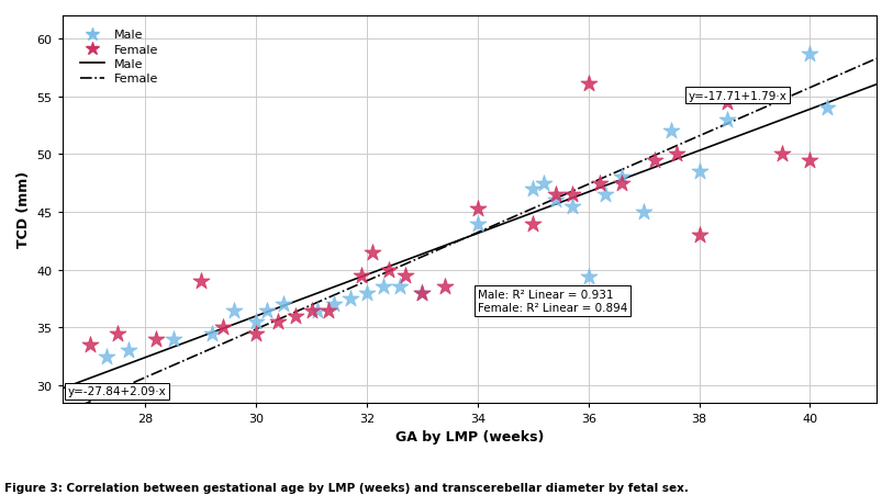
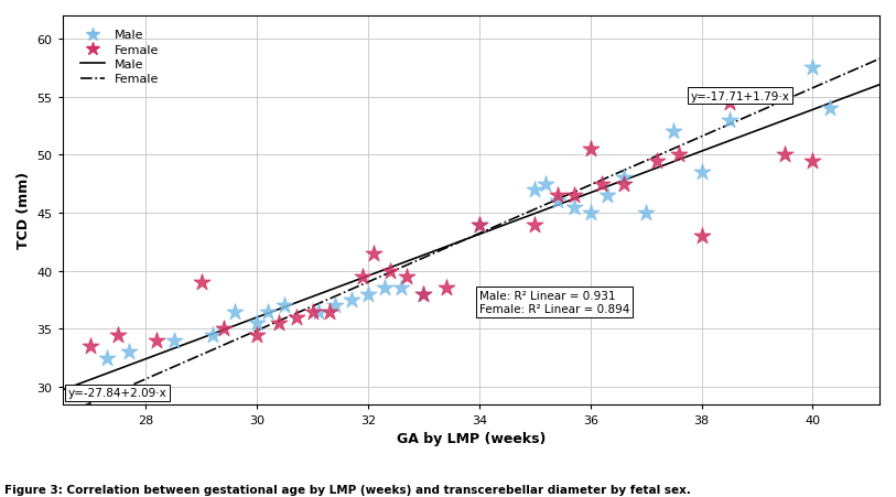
Female/34: 45.3 -> 44.0
Male/36: 39.4 -> 45.0
Female/36: 56.1 -> 50.5
Male/40: 58.7 -> 57.5
